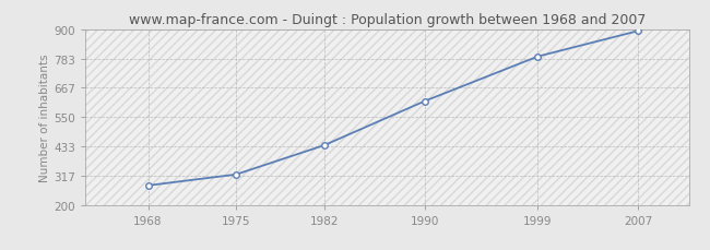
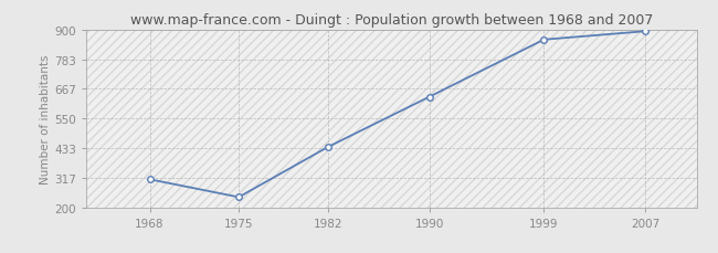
1968: 277 -> 310
1975: 321 -> 240
1990: 613 -> 635
1999: 791 -> 860
